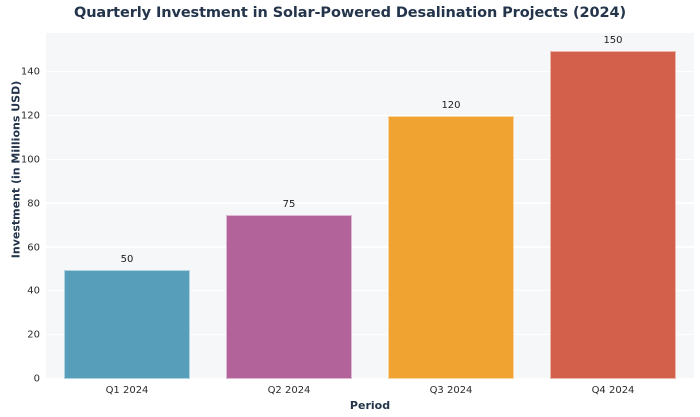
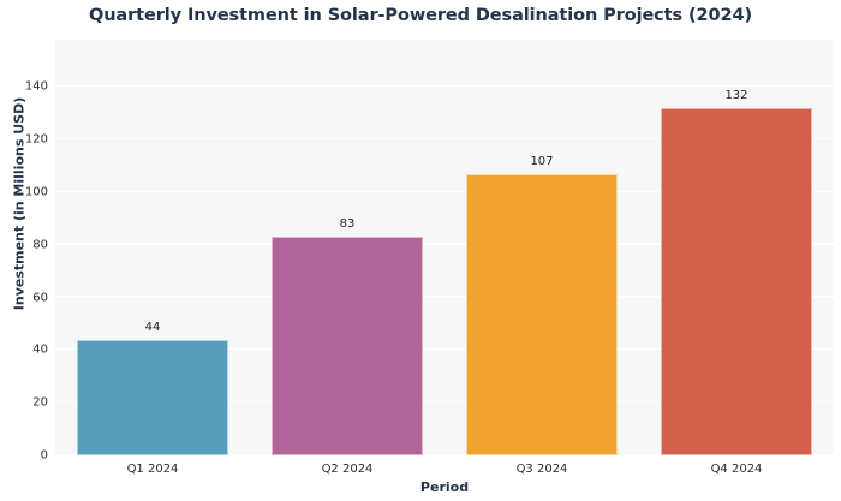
Q1 2024: 50 -> 44
Q2 2024: 75 -> 83
Q3 2024: 120 -> 107
Q4 2024: 150 -> 132
